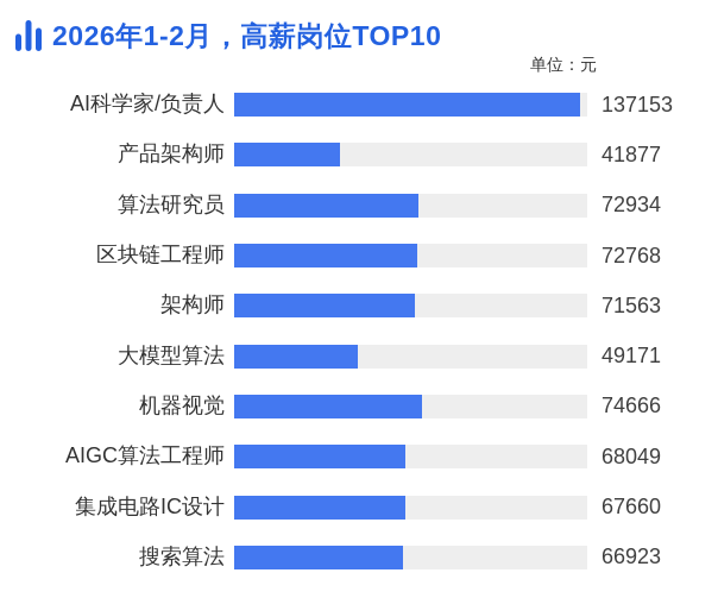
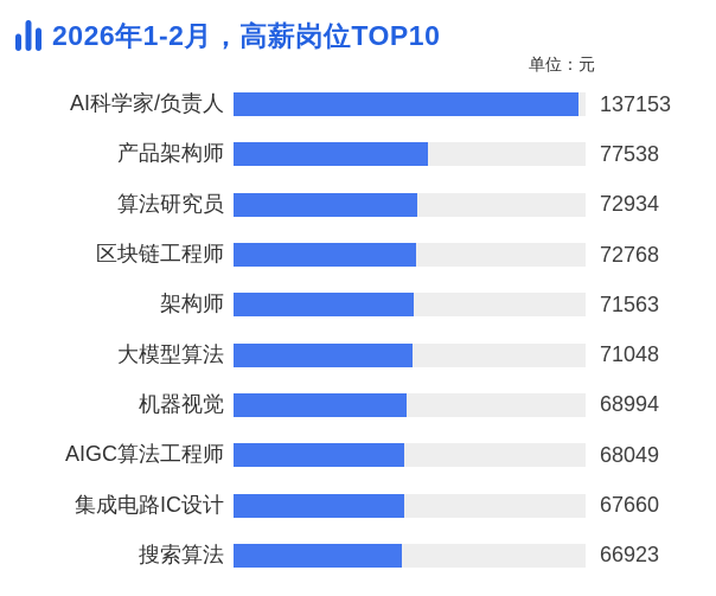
产品架构师: 41877 -> 77538
大模型算法: 49171 -> 71048
机器视觉: 74666 -> 68994
